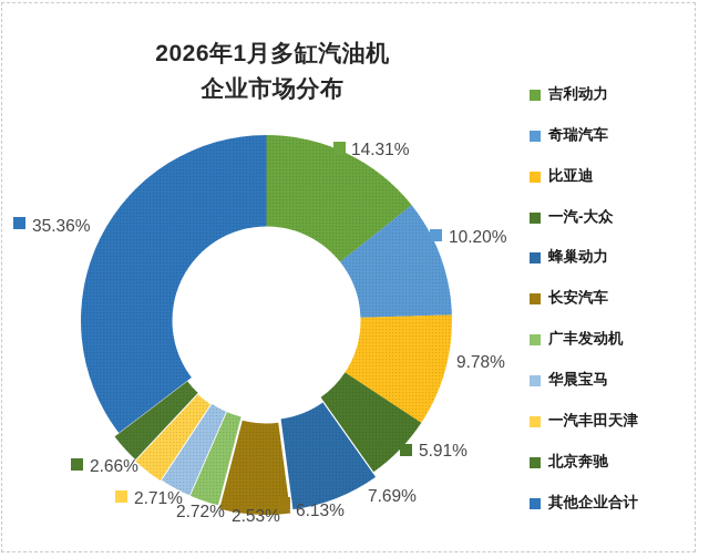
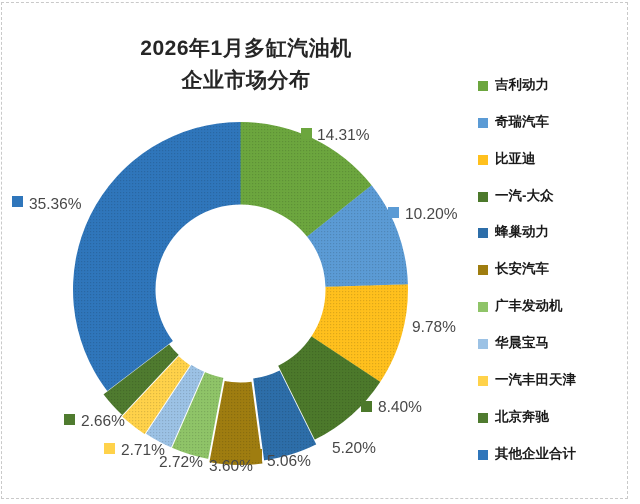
一汽-大众: 5.91% -> 8.40%
蜂巢动力: 7.69% -> 5.20%
长安汽车: 6.13% -> 5.06%
广丰发动机: 2.53% -> 3.60%
